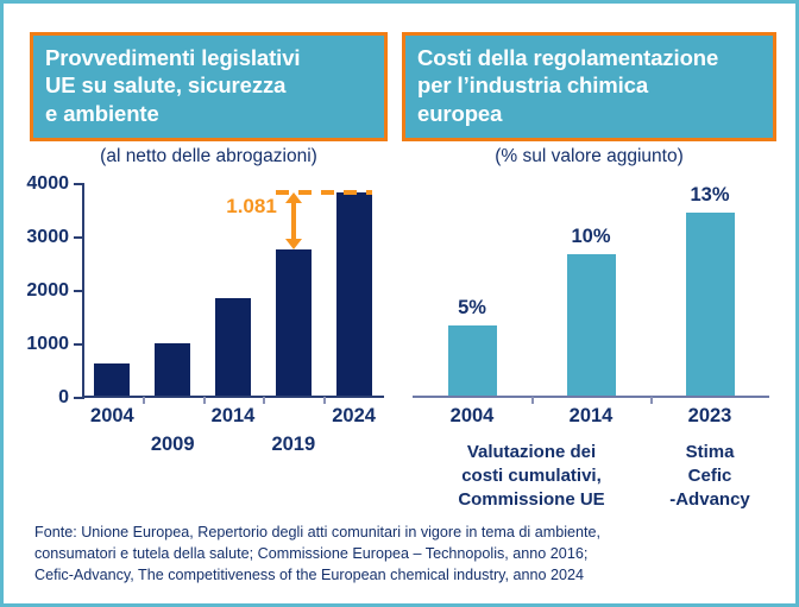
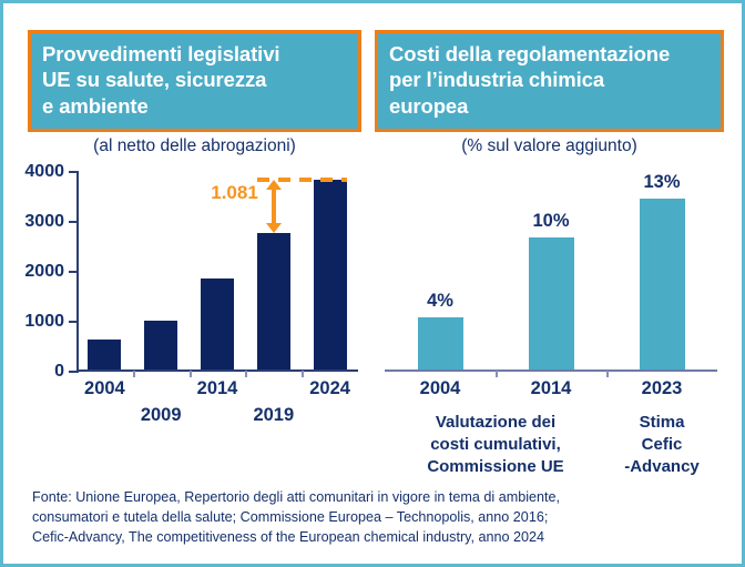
Costi della regolamentazione per l’industria chimica europea/2004: 5% -> 4%
